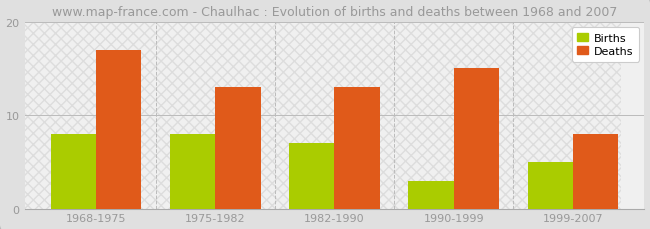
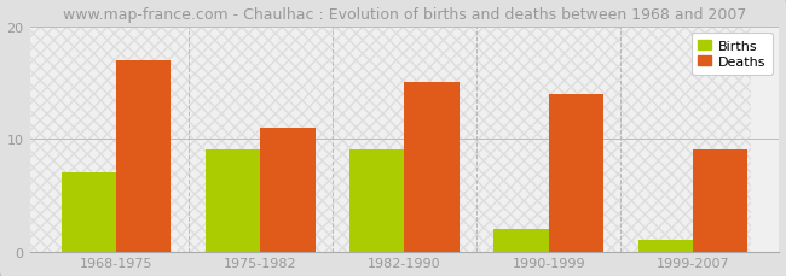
Births/1968-1975: 8 -> 7
Births/1975-1982: 8 -> 9
Deaths/1975-1982: 13 -> 11
Births/1982-1990: 7 -> 9
Deaths/1982-1990: 13 -> 15
Births/1990-1999: 3 -> 2
Deaths/1990-1999: 15 -> 14
Births/1999-2007: 5 -> 1
Deaths/1999-2007: 8 -> 9
